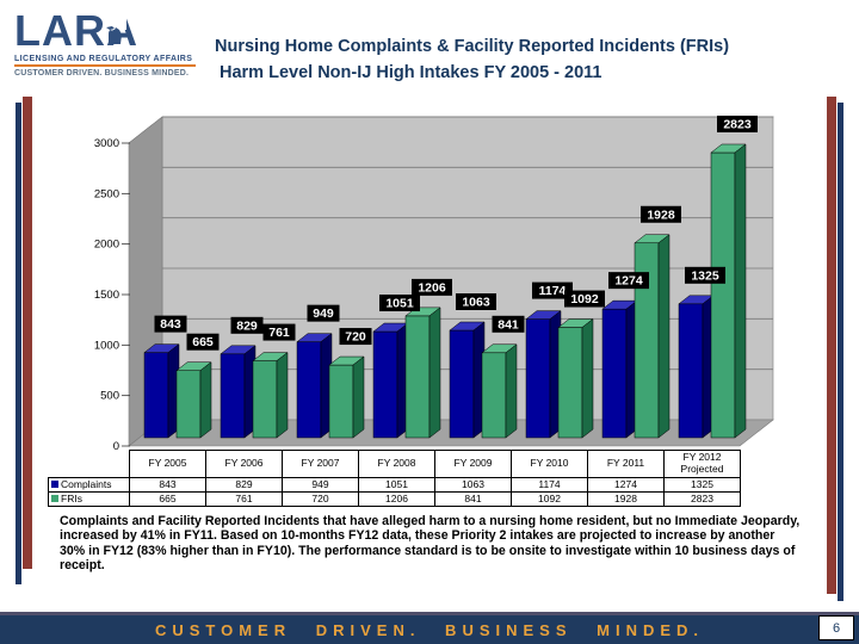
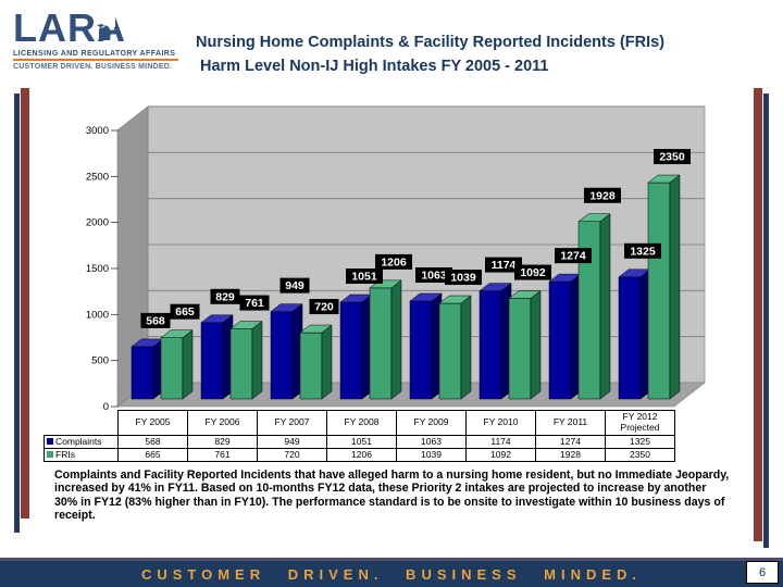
Complaints/FY 2005: 843 -> 568
FRIs/FY 2009: 841 -> 1039
FRIs/FY 2012 Projected: 2823 -> 2350
